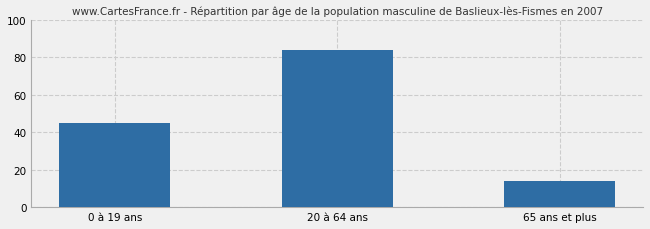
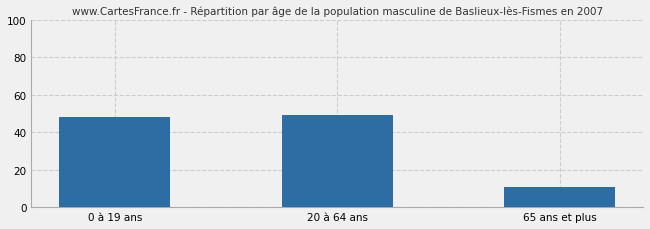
0 à 19 ans: 45 -> 48
20 à 64 ans: 84 -> 49
65 ans et plus: 14 -> 11
